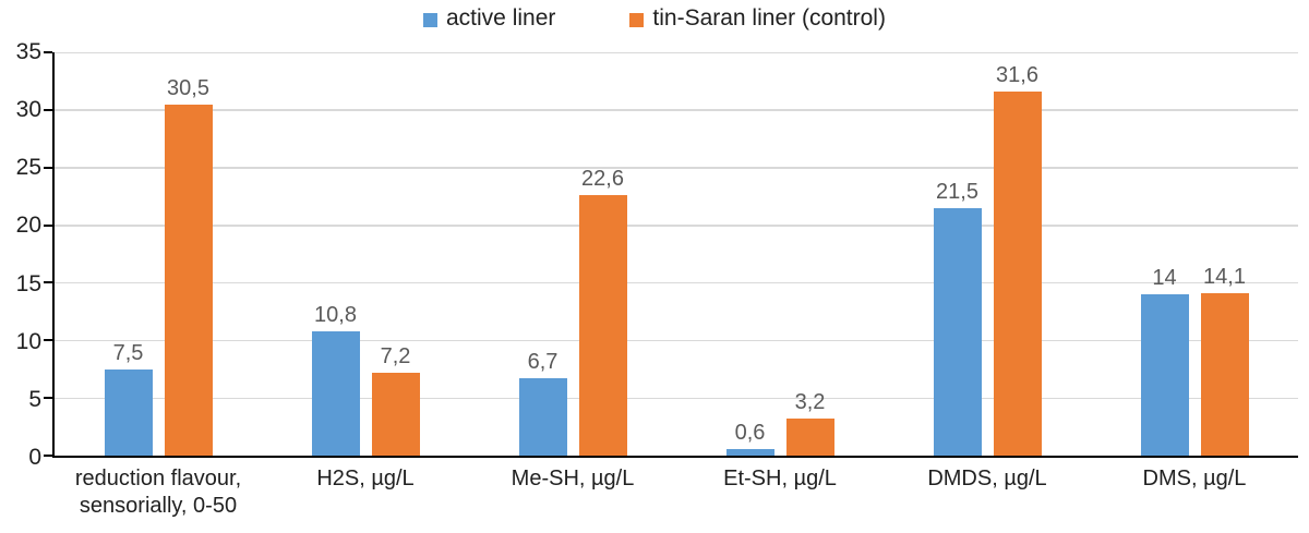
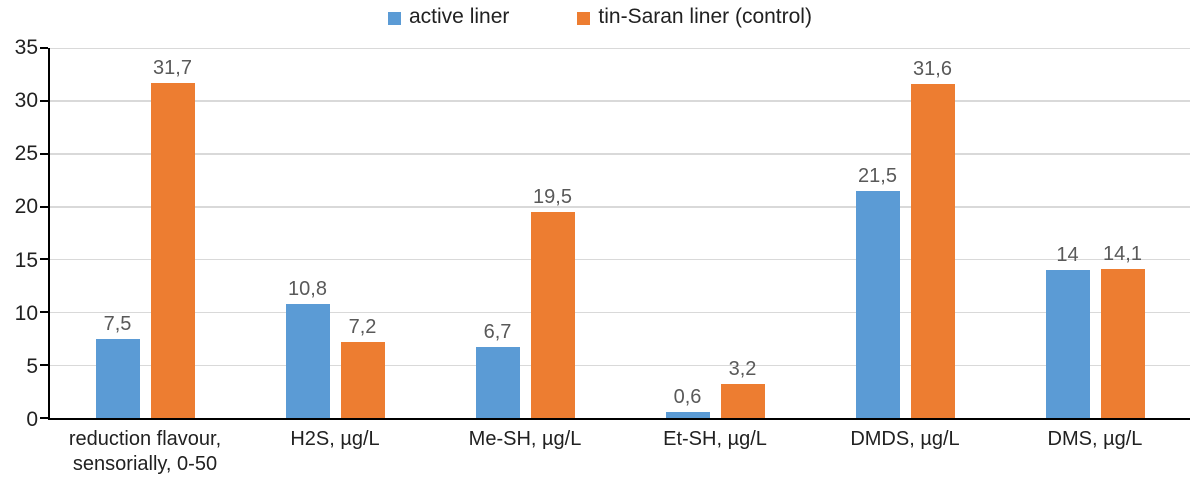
tin-Saran liner (control)/reduction flavour, sensorially, 0-50: 30,5 -> 31,7
tin-Saran liner (control)/Me-SH, µg/L: 22,6 -> 19,5
